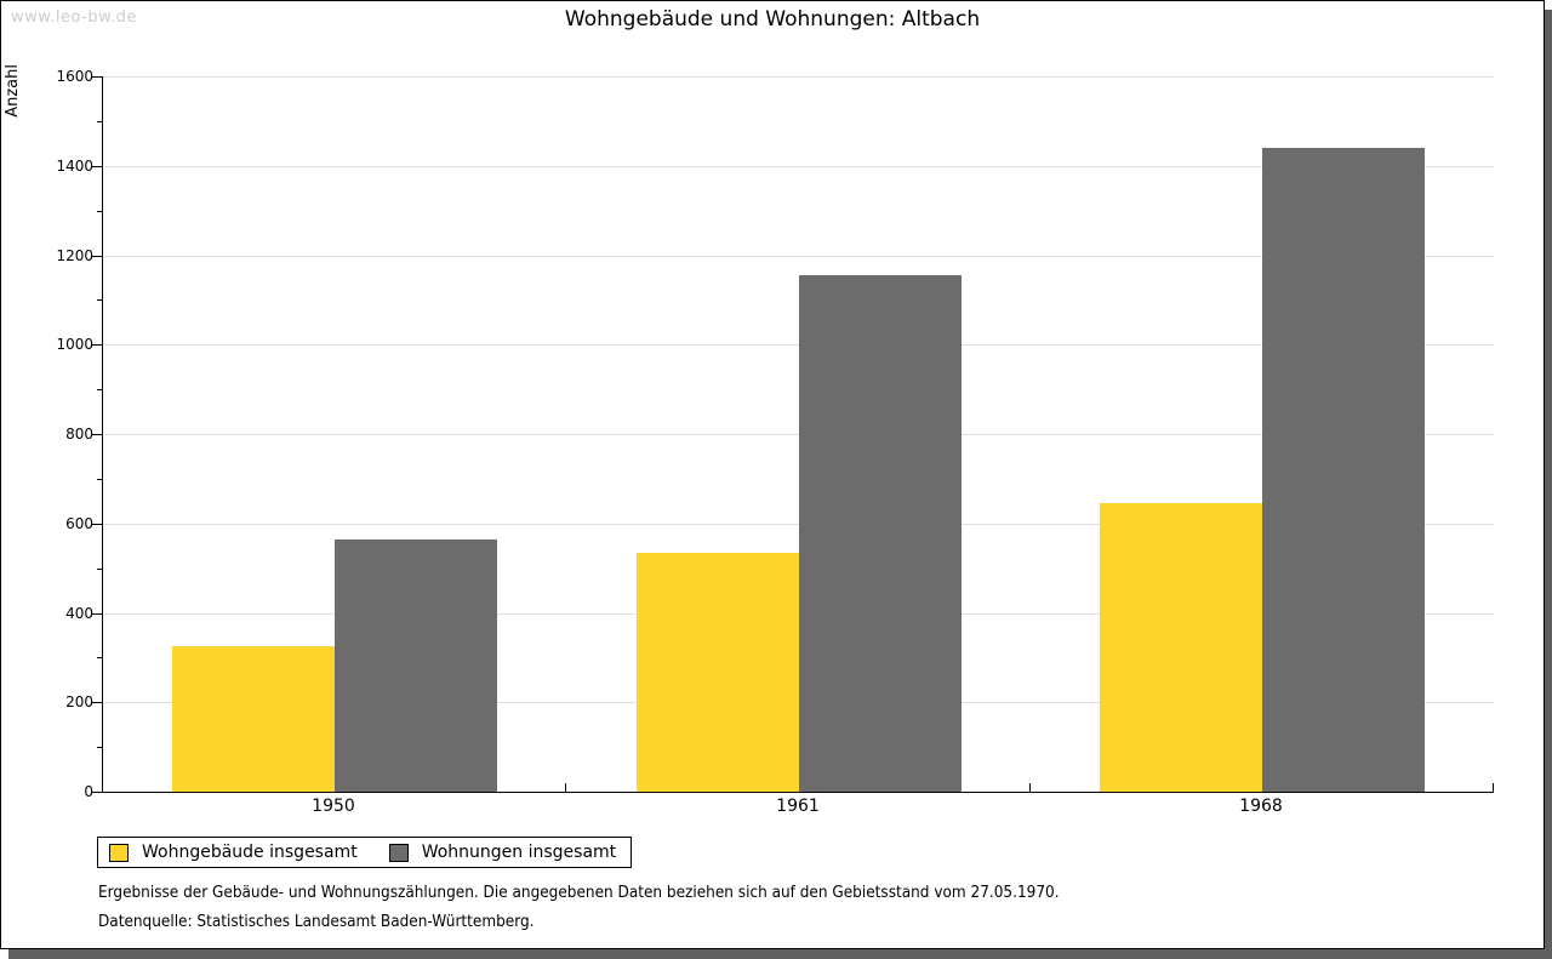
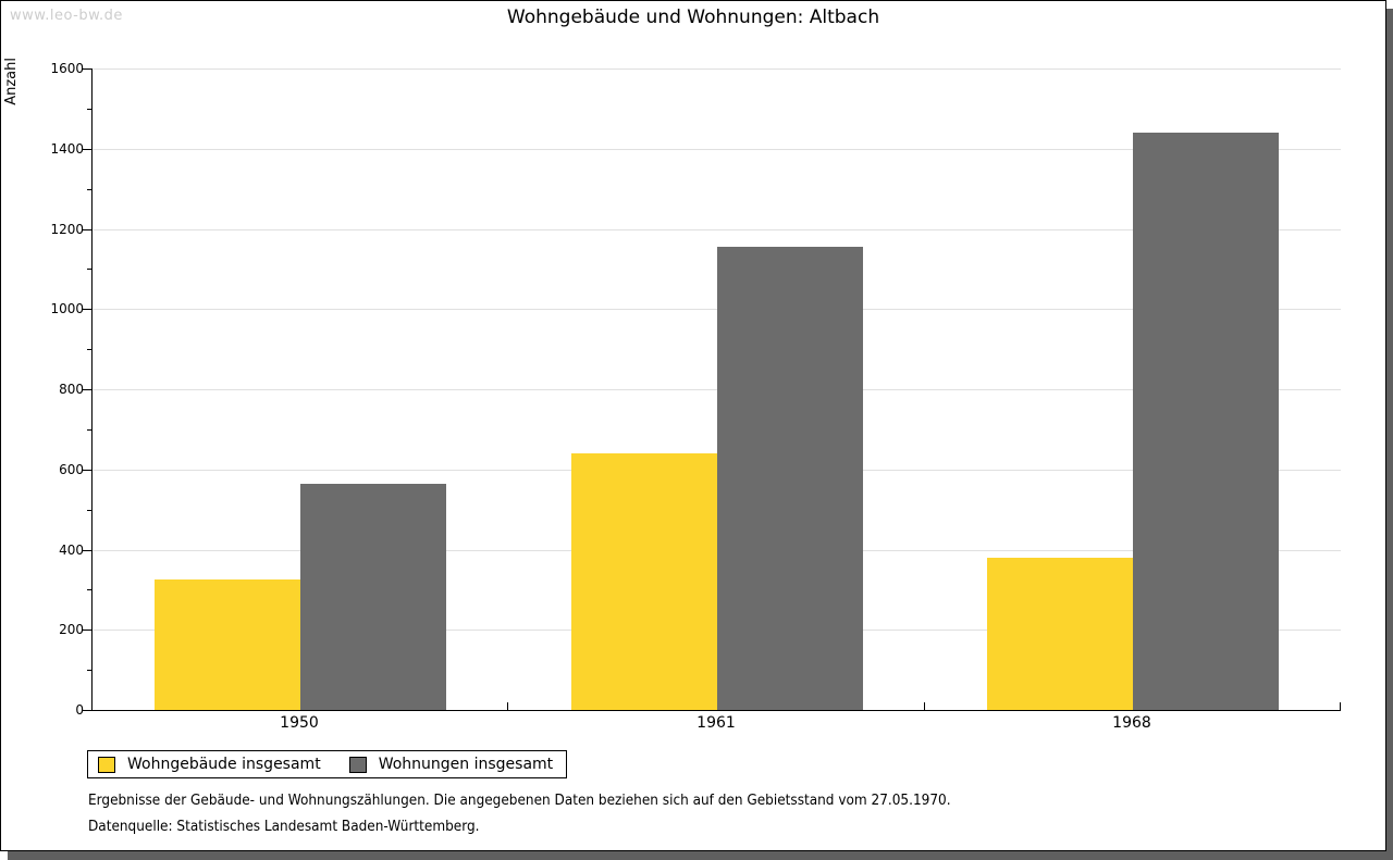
Wohngebäude insgesamt/1961: 540 -> 640
Wohngebäude insgesamt/1968: 640 -> 380
